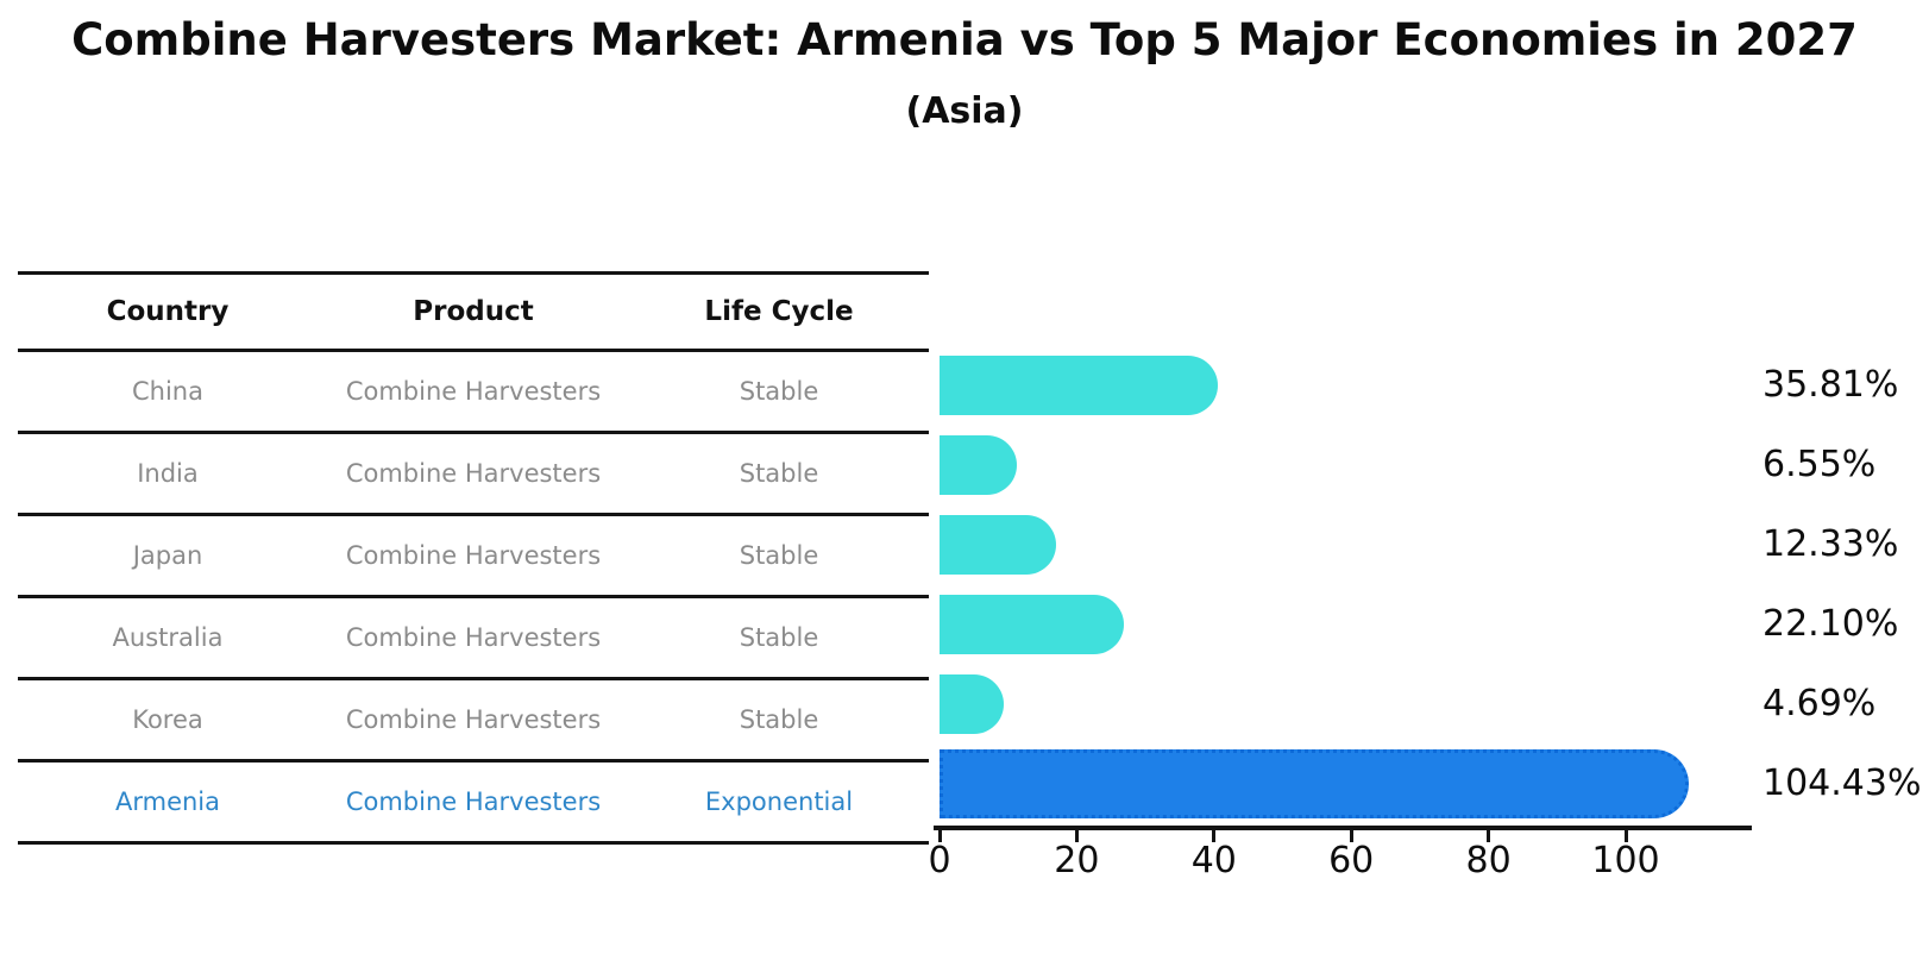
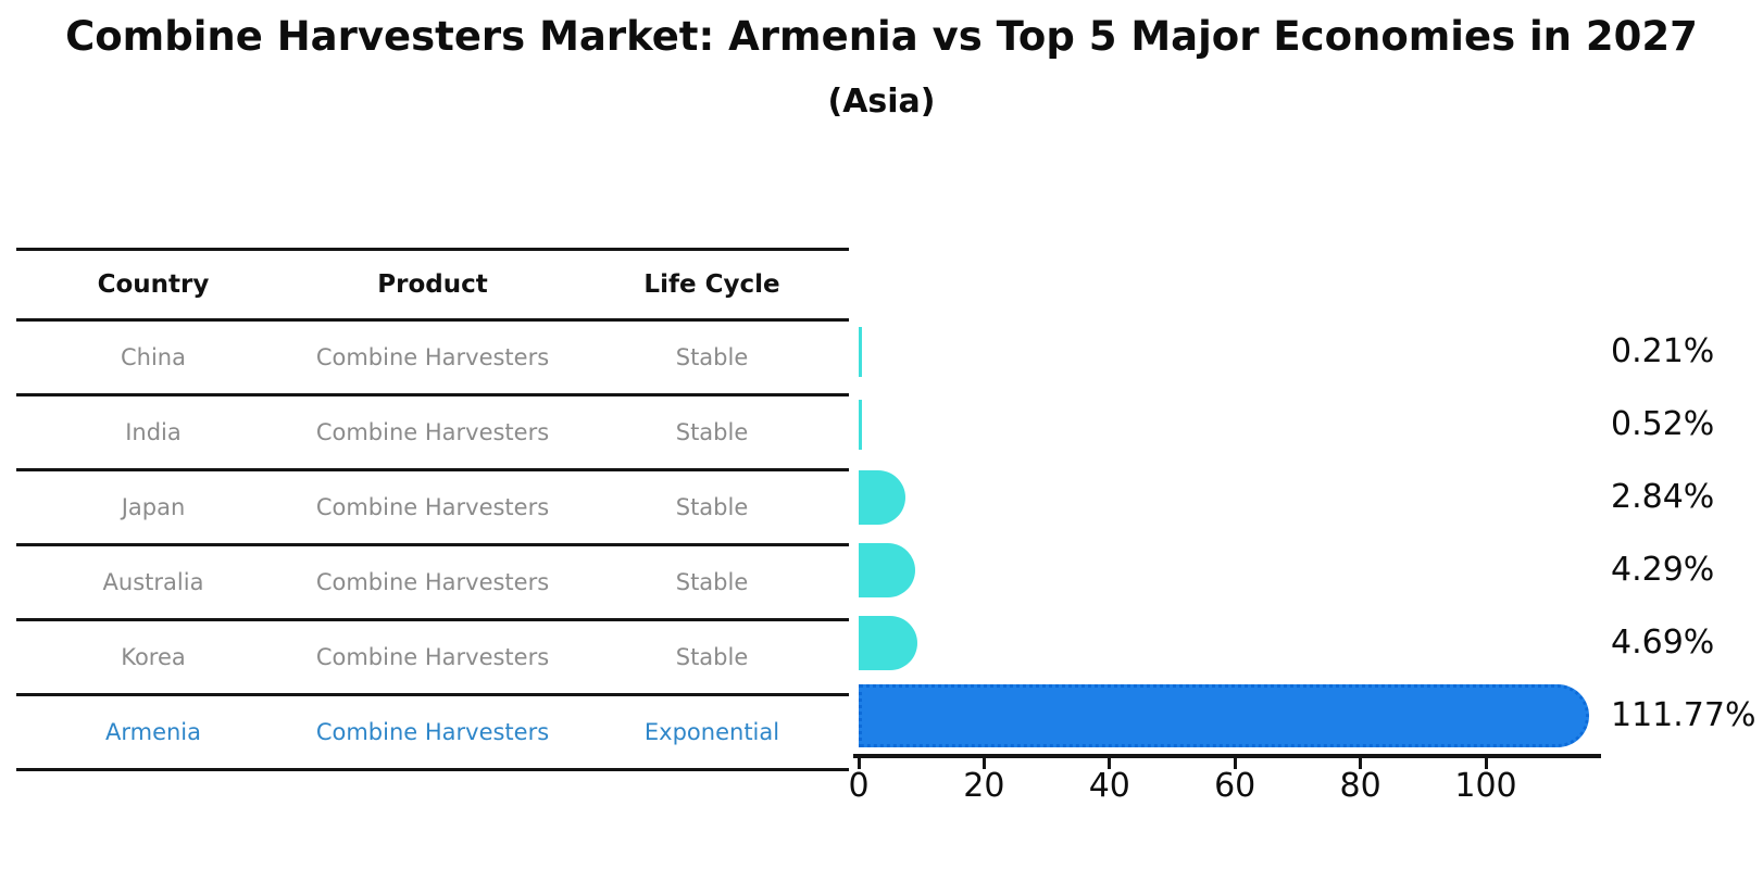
China: 35.81% -> 0.21%
India: 6.55% -> 0.52%
Japan: 12.33% -> 2.84%
Australia: 22.10% -> 4.29%
Armenia: 104.43% -> 111.77%
